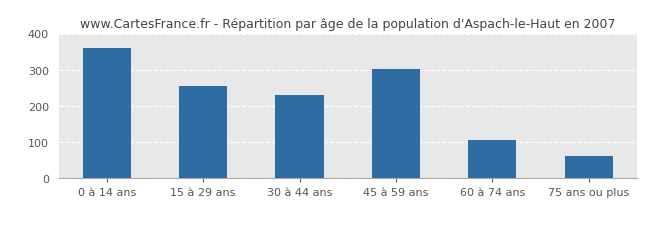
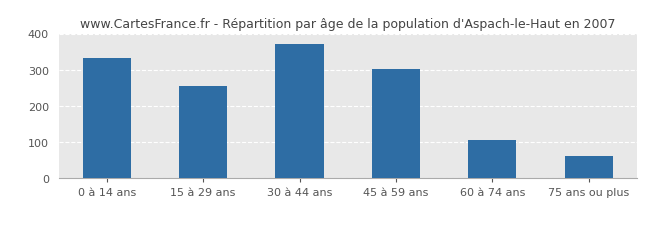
0 à 14 ans: 360 -> 333
30 à 44 ans: 230 -> 370
